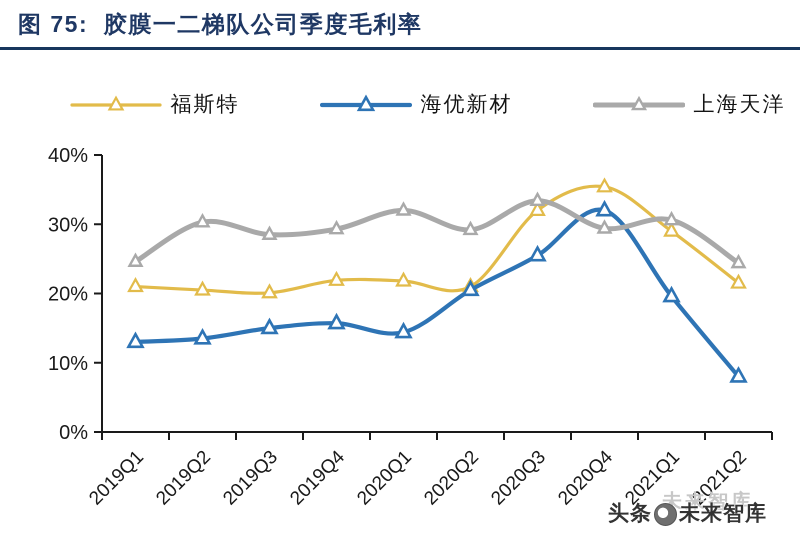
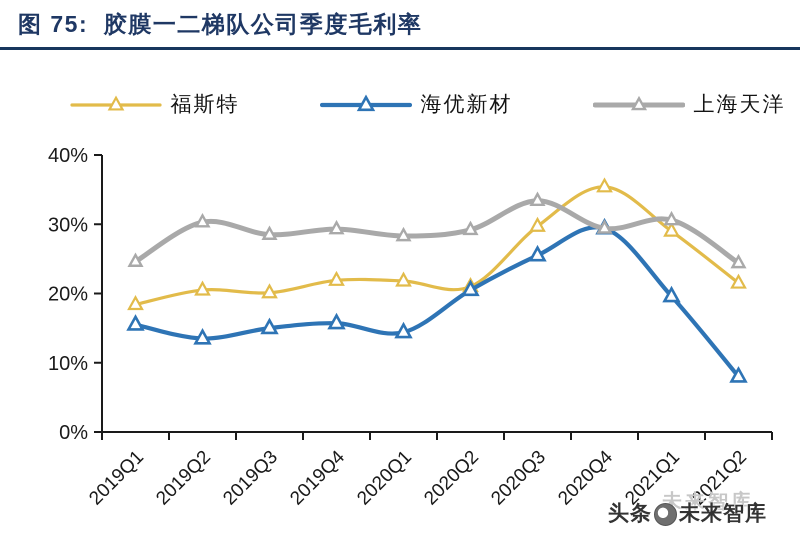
福斯特/2019Q1: 21% -> 18%
海优新材/2019Q1: 13% -> 16%
上海天洋/2020Q1: 32% -> 28%
福斯特/2020Q3: 32% -> 30%
海优新材/2020Q4: 32% -> 29%
